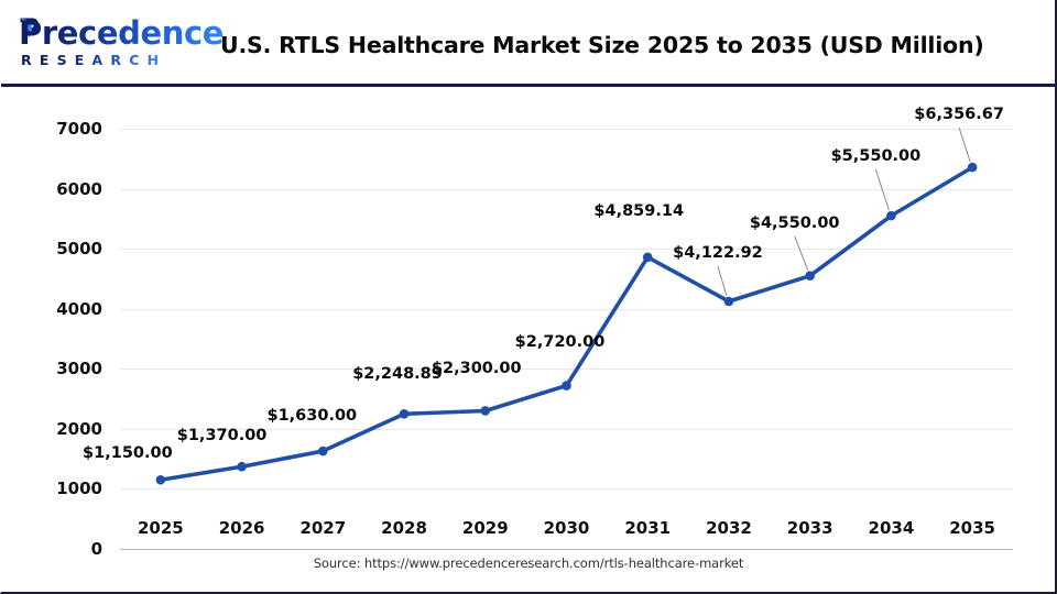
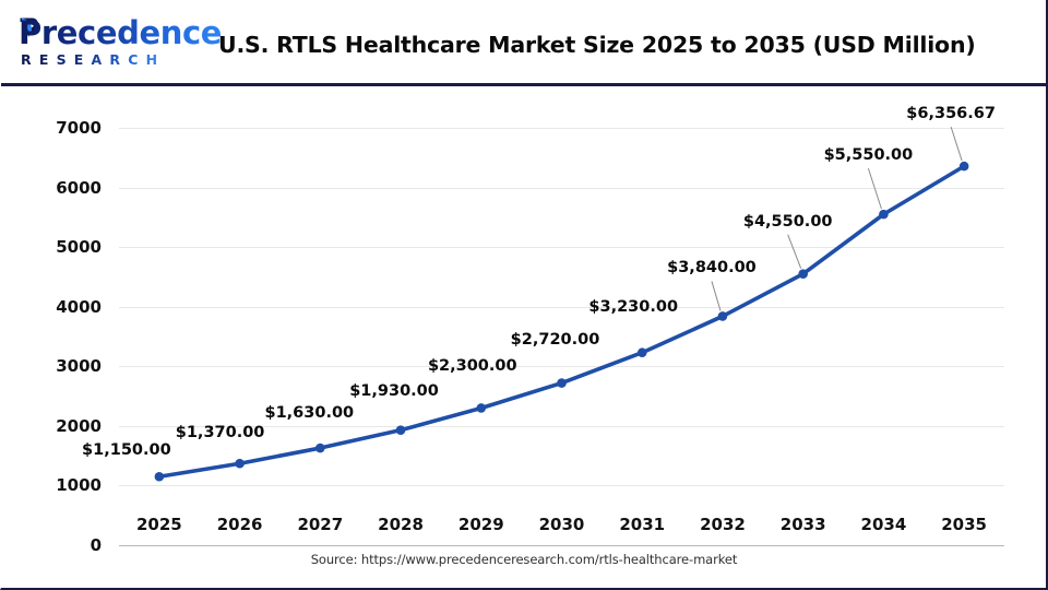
2028: $2,248.89 -> $1,930.00
2031: $4,859.14 -> $3,230.00
2032: $4,122.92 -> $3,840.00
